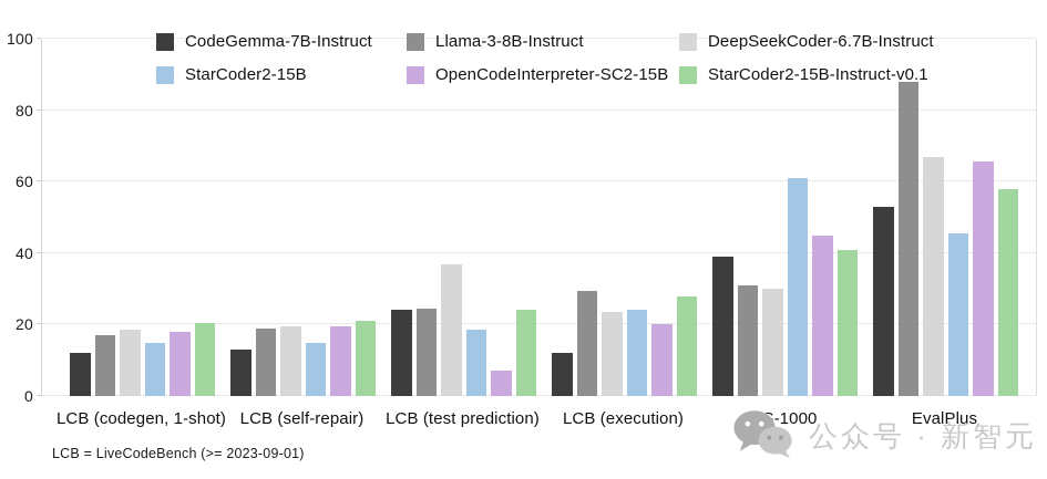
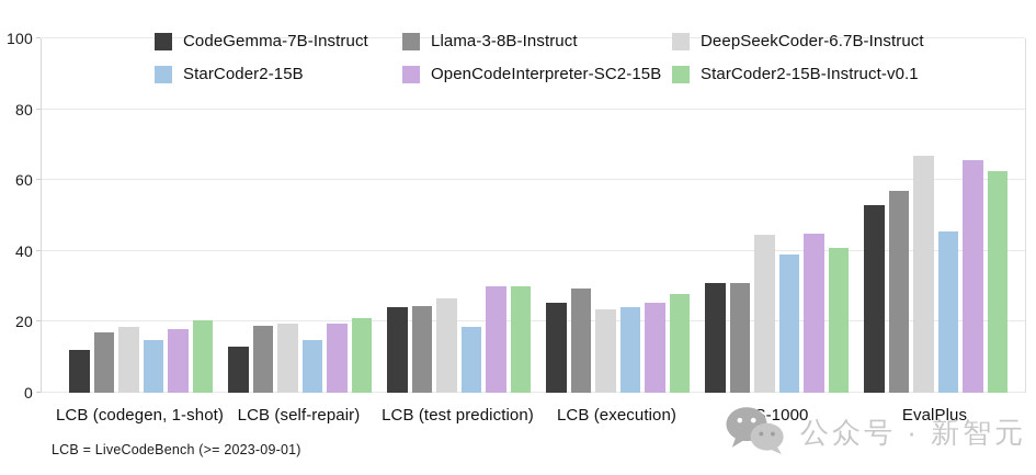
DeepSeekCoder-6.7B-Instruct/LCB (test prediction): 37 -> 26
OpenCodeInterpreter-SC2-15B/LCB (test prediction): 7 -> 30
StarCoder2-15B-Instruct-v0.1/LCB (test prediction): 24 -> 30
CodeGemma-7B-Instruct/LCB (execution): 12 -> 26
OpenCodeInterpreter-SC2-15B/LCB (execution): 20 -> 26
CodeGemma-7B-Instruct/DS-1000: 39 -> 31
DeepSeekCoder-6.7B-Instruct/DS-1000: 30 -> 44
StarCoder2-15B/DS-1000: 61 -> 39
Llama-3-8B-Instruct/EvalPlus: 88 -> 57
StarCoder2-15B-Instruct-v0.1/EvalPlus: 58 -> 62
